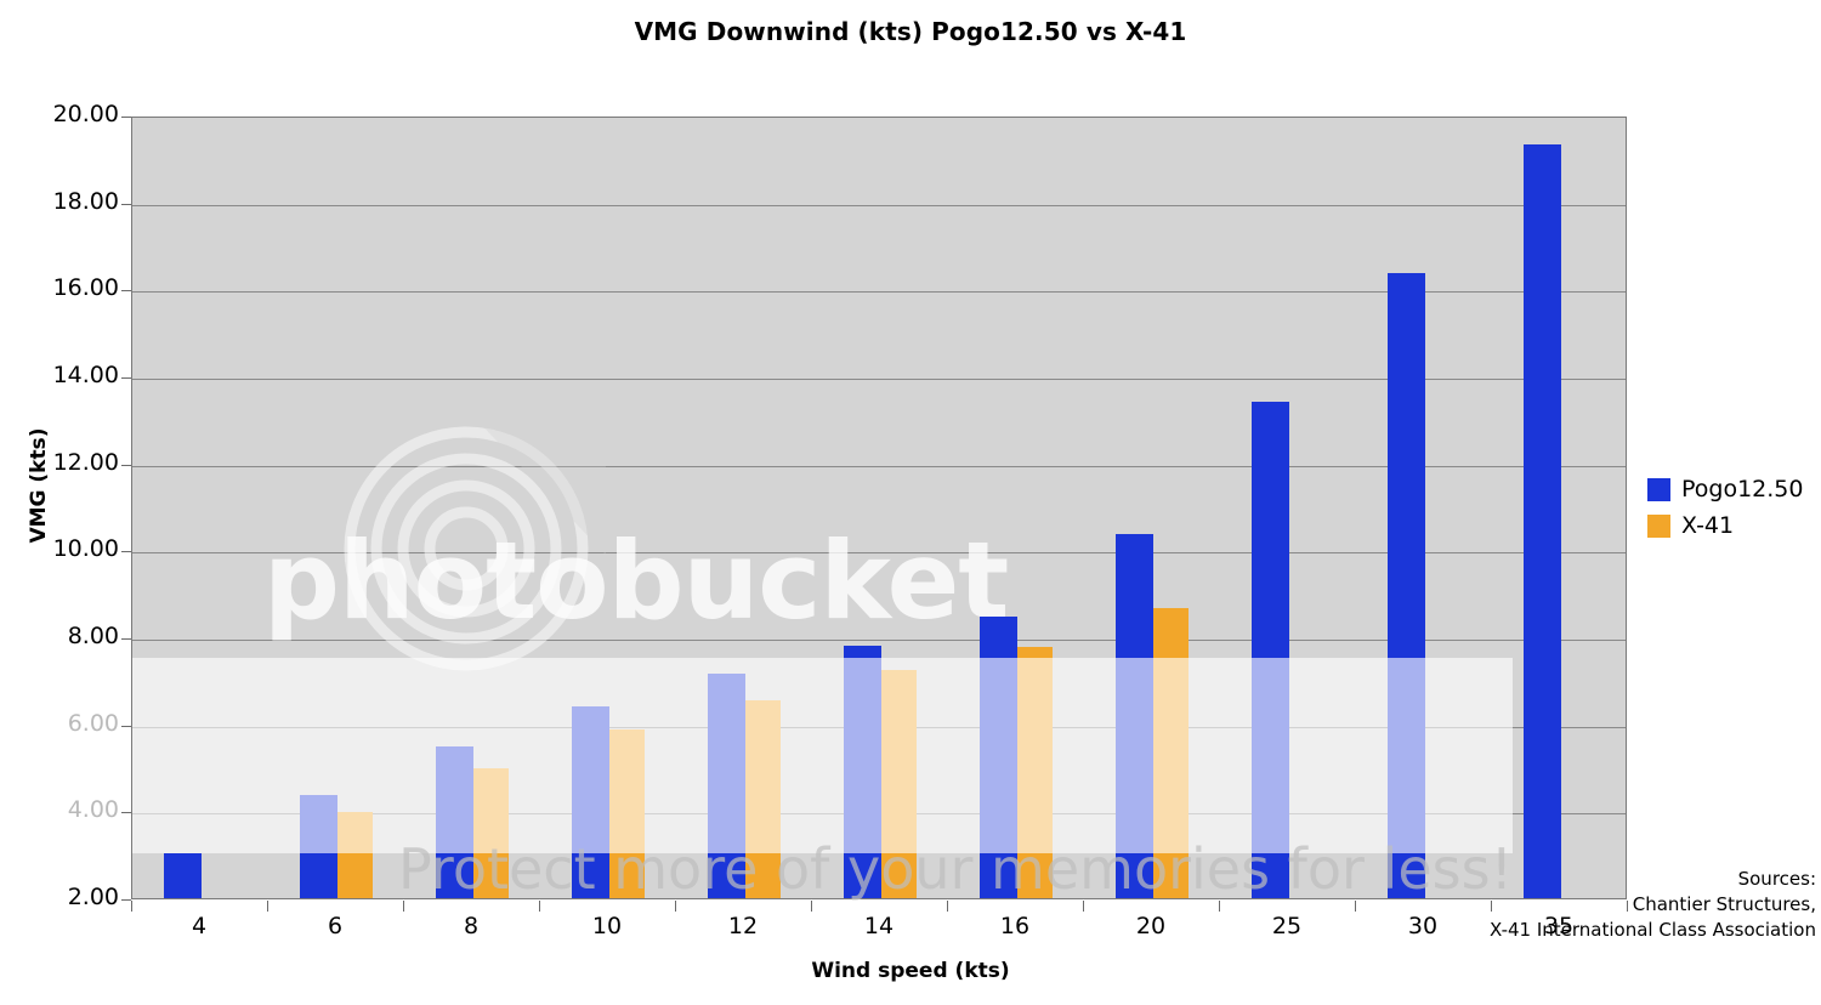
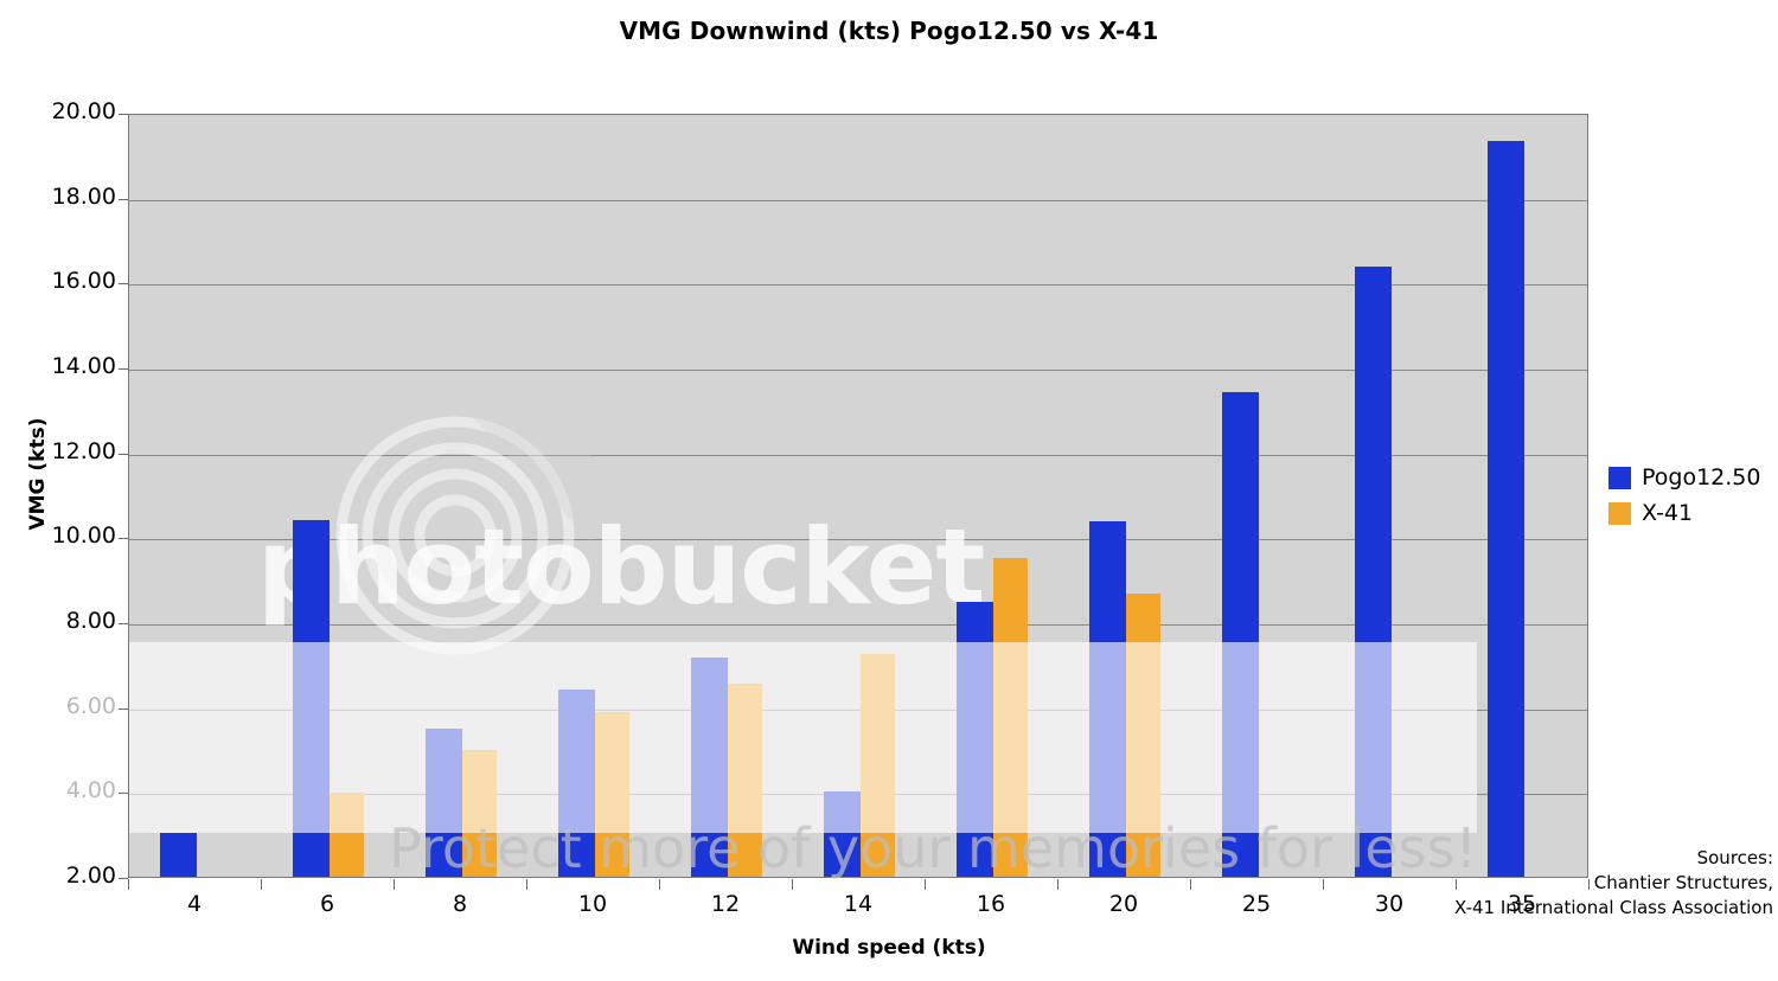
Pogo12.50/6: 4.4 -> 10.4
Pogo12.50/14: 7.8 -> 4.0
X-41/16: 7.8 -> 9.5
